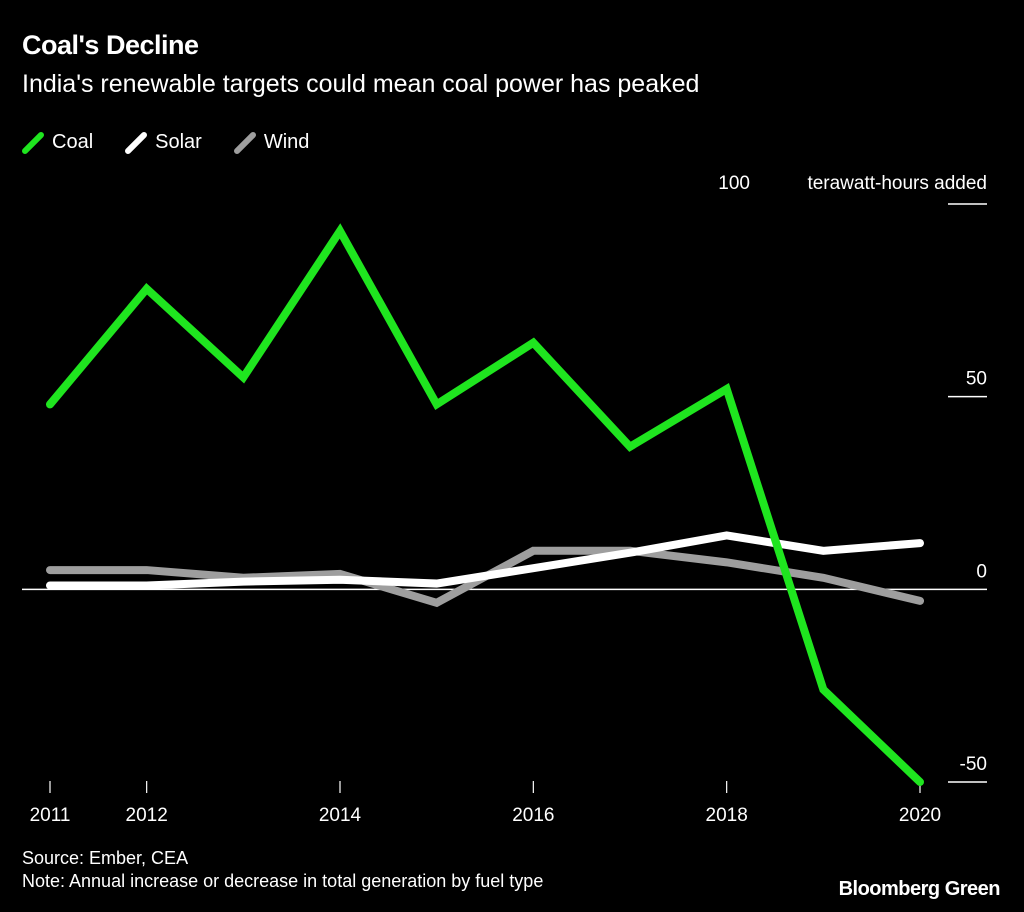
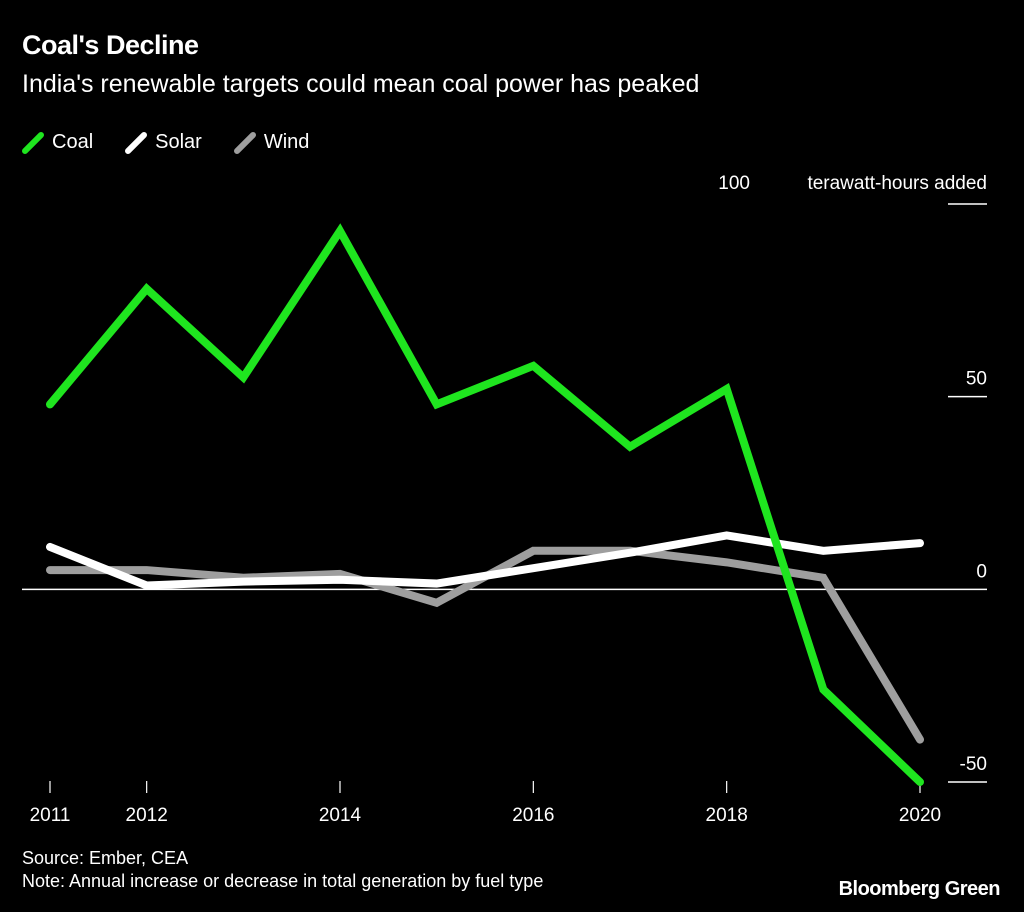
Solar/2011: 1 -> 11
Coal/2016: 64 -> 58
Wind/2020: -3 -> -39
